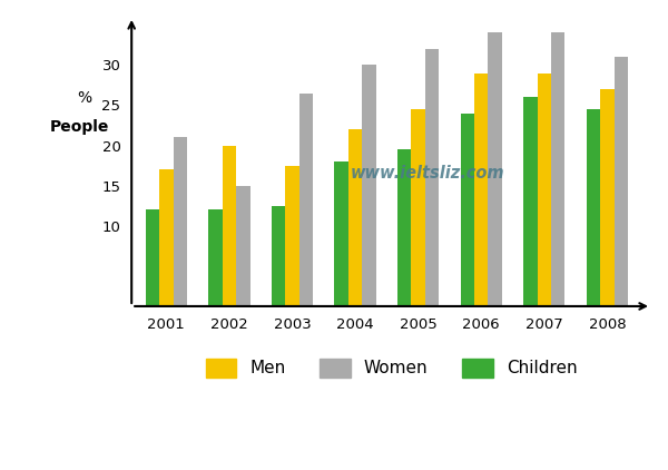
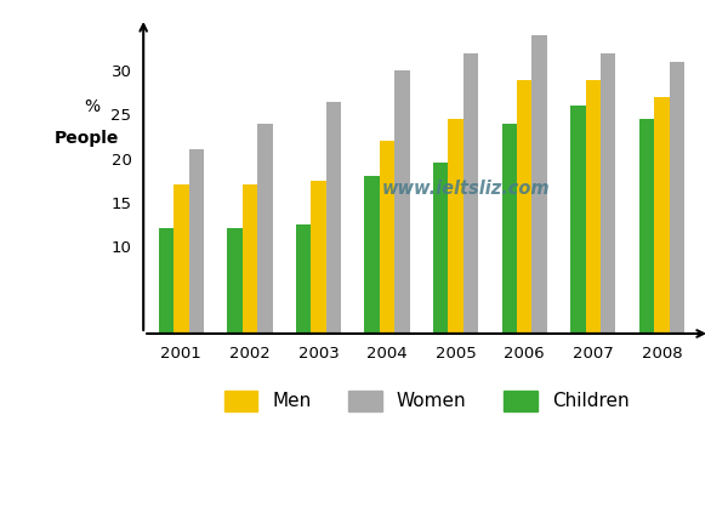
Men/2002: 20.0 -> 17.0
Women/2002: 15.0 -> 24.0
Women/2007: 34.0 -> 32.0
